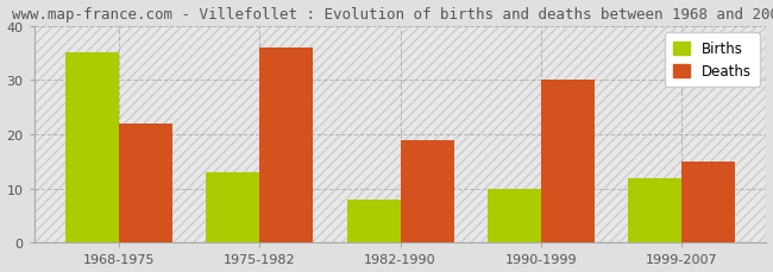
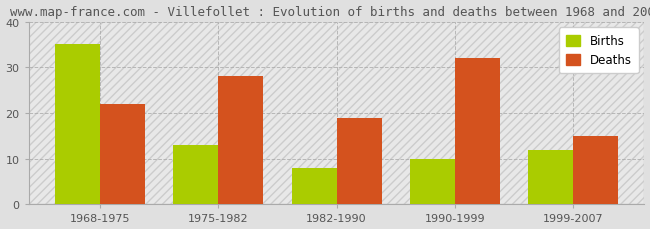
Deaths/1975-1982: 36 -> 28
Deaths/1990-1999: 30 -> 32
